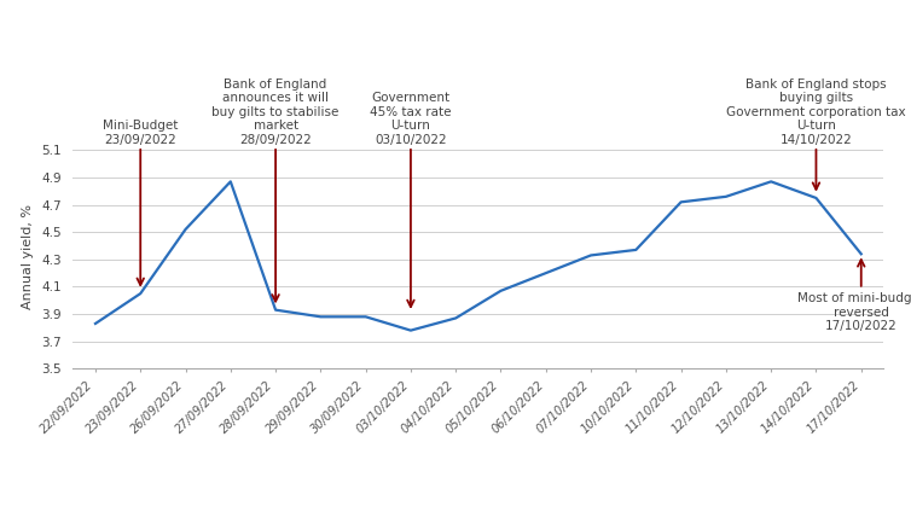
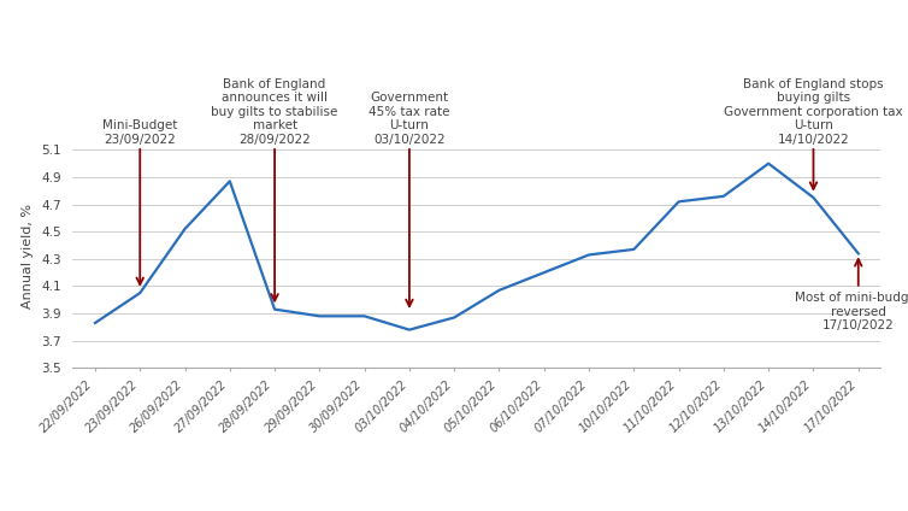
13/10/2022: 4.87 -> 5.00
